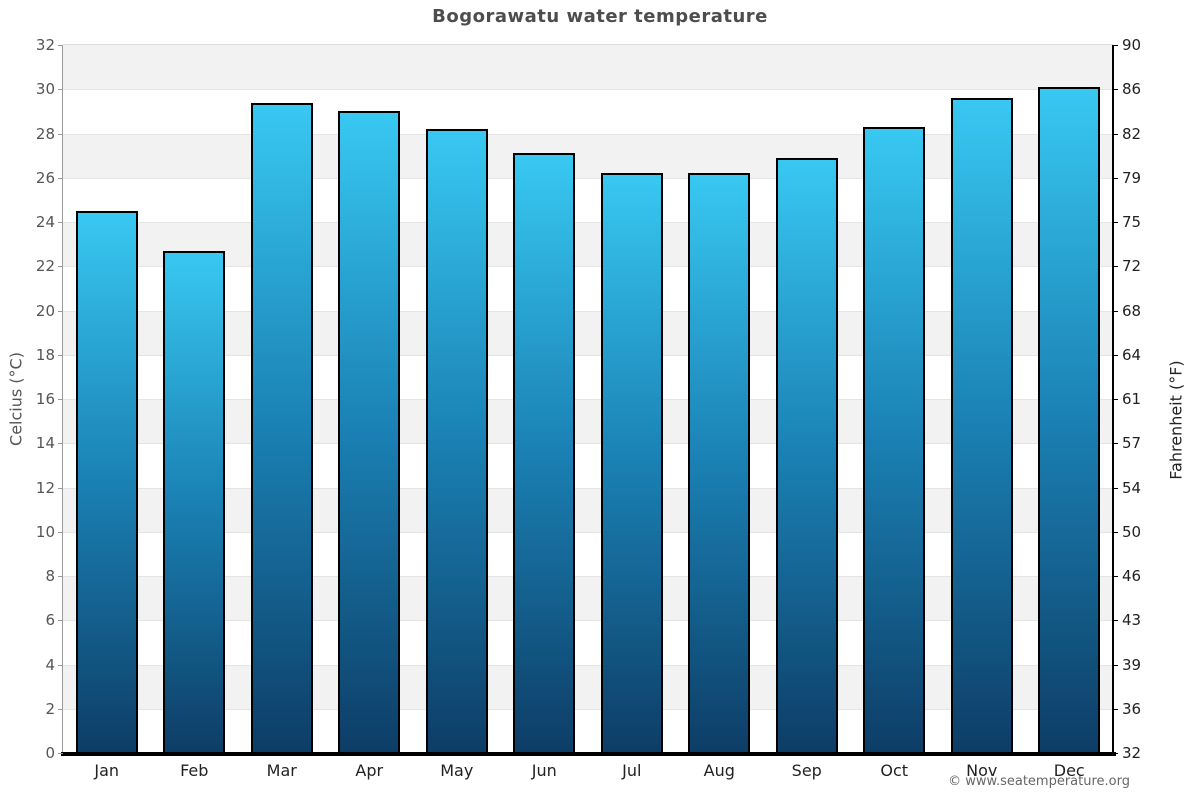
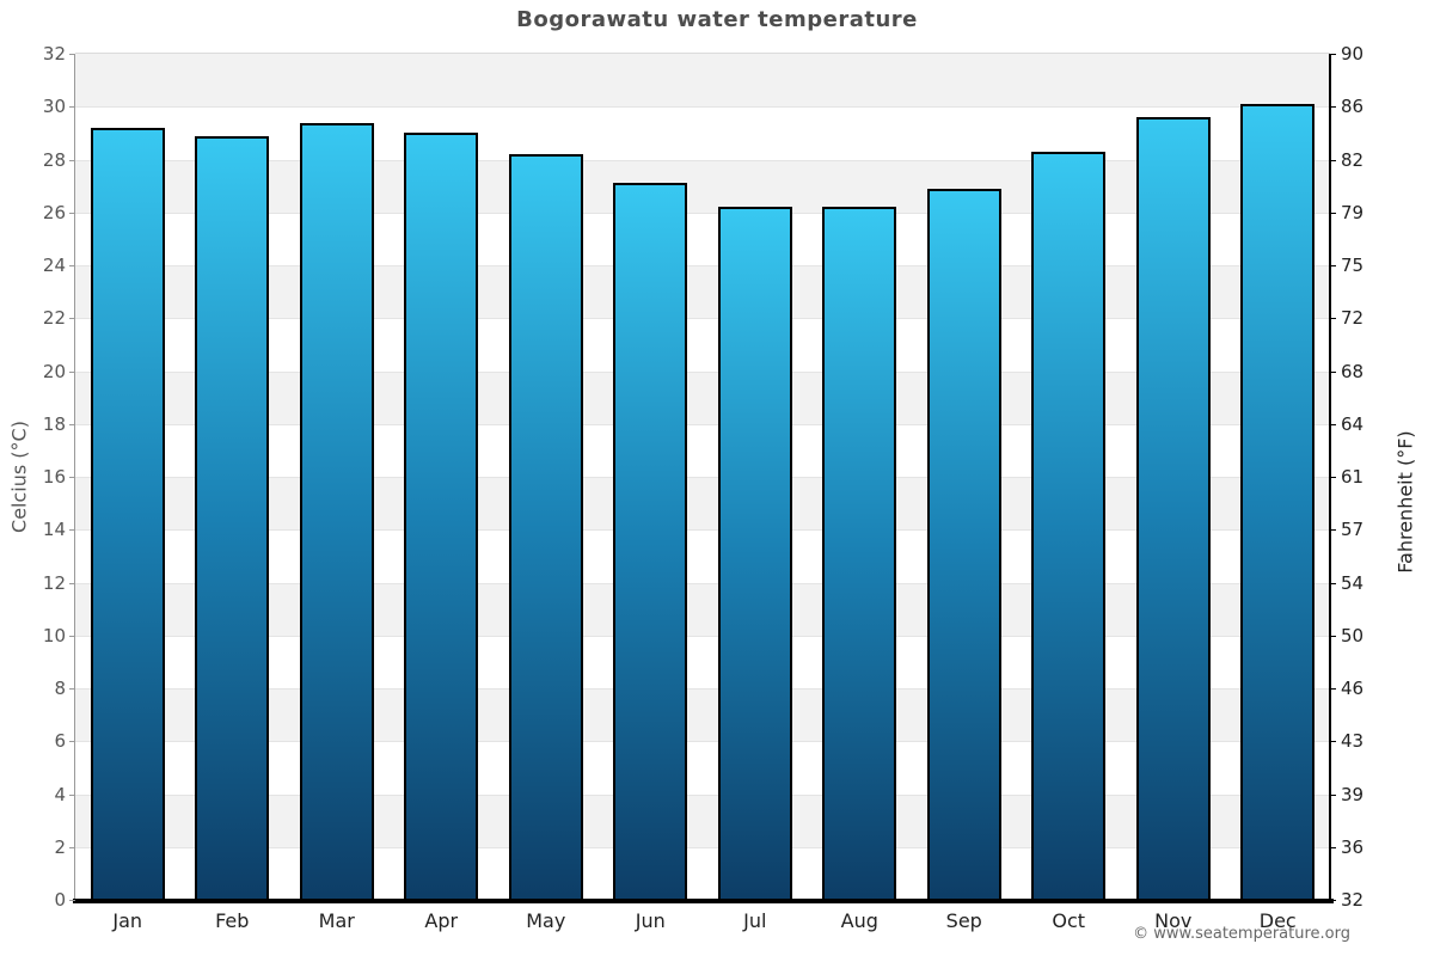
Jan: 24.5 -> 29.2
Feb: 22.7 -> 28.9
